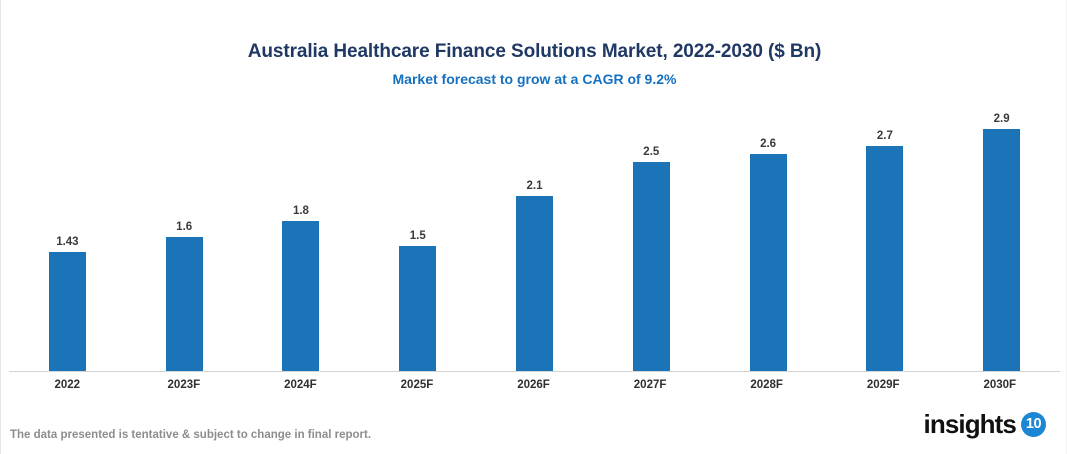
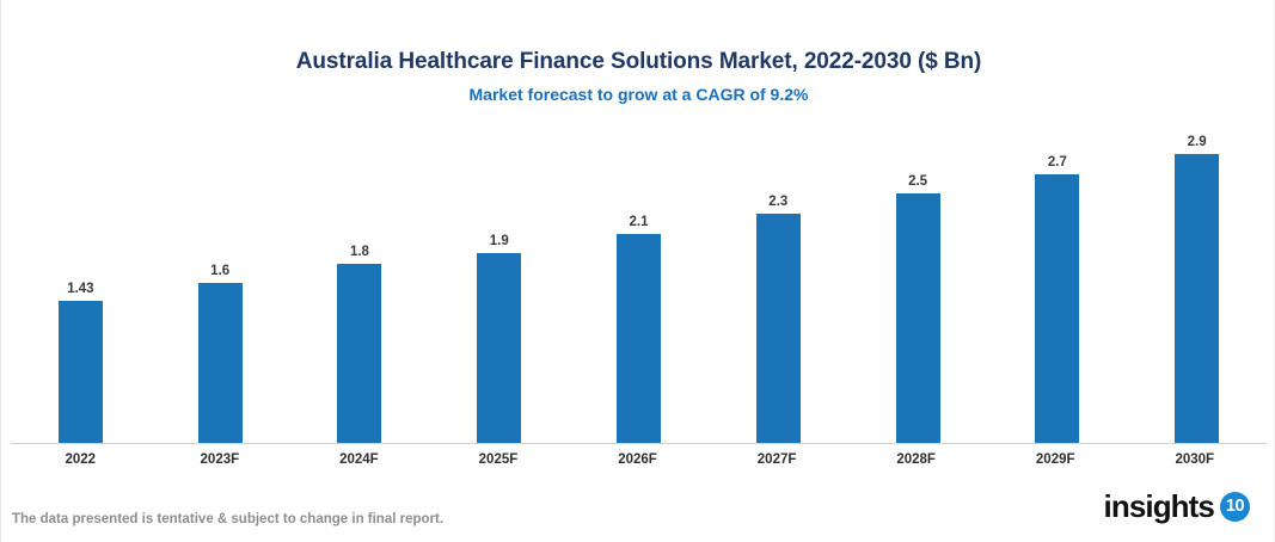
2025F: 1.5 -> 1.9
2027F: 2.5 -> 2.3
2028F: 2.6 -> 2.5
